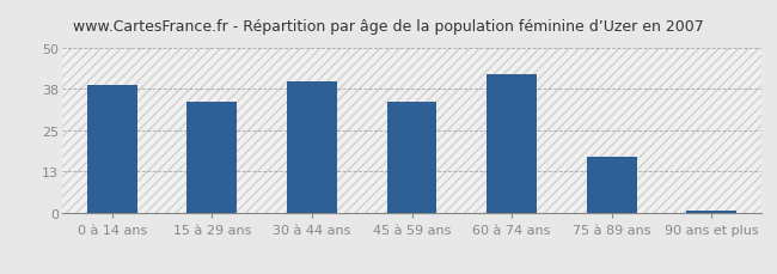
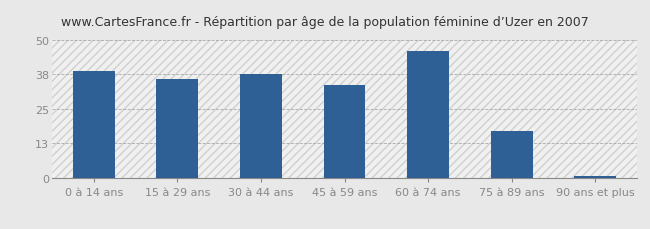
15 à 29 ans: 34.0 -> 36.0
30 à 44 ans: 40.0 -> 38.0
60 à 74 ans: 42.0 -> 46.0
